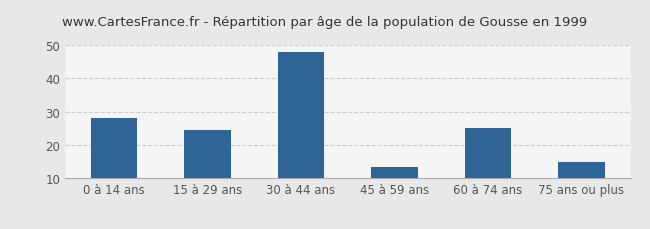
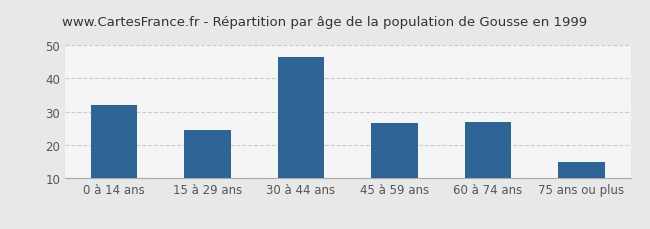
0 à 14 ans: 28.0 -> 32.0
30 à 44 ans: 48.0 -> 46.5
45 à 59 ans: 13.5 -> 26.5
60 à 74 ans: 25.0 -> 27.0
